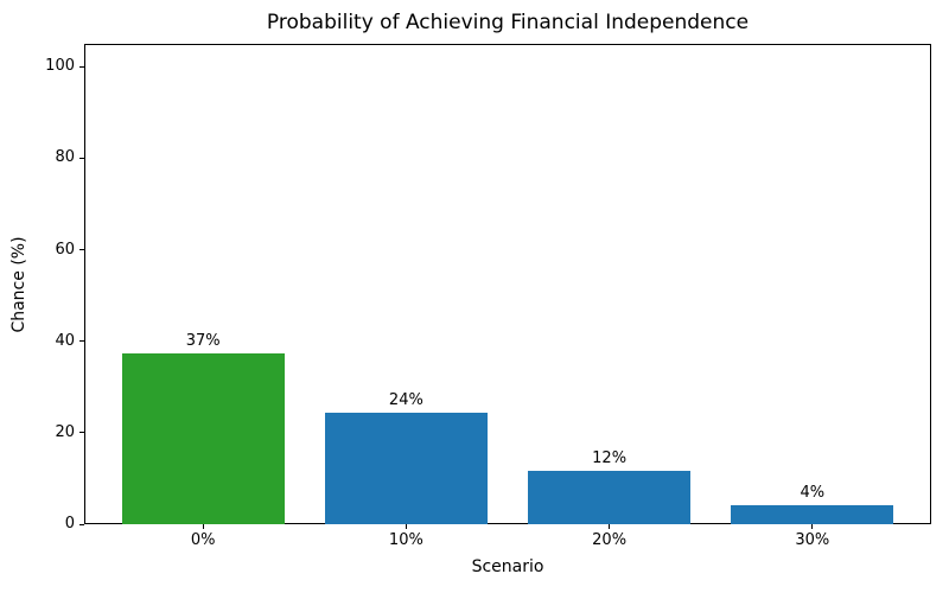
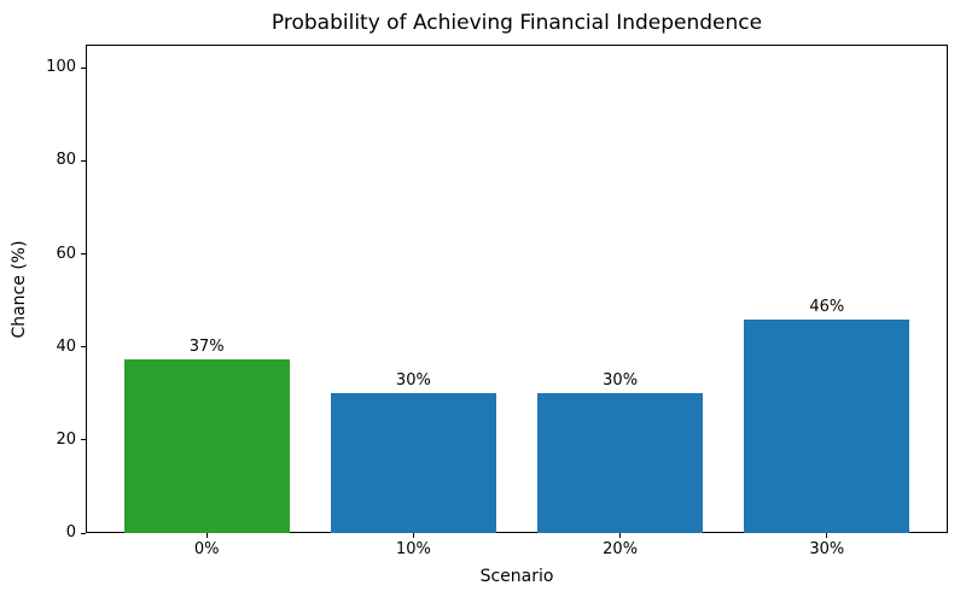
10%: 24% -> 30%
20%: 12% -> 30%
30%: 4% -> 46%
